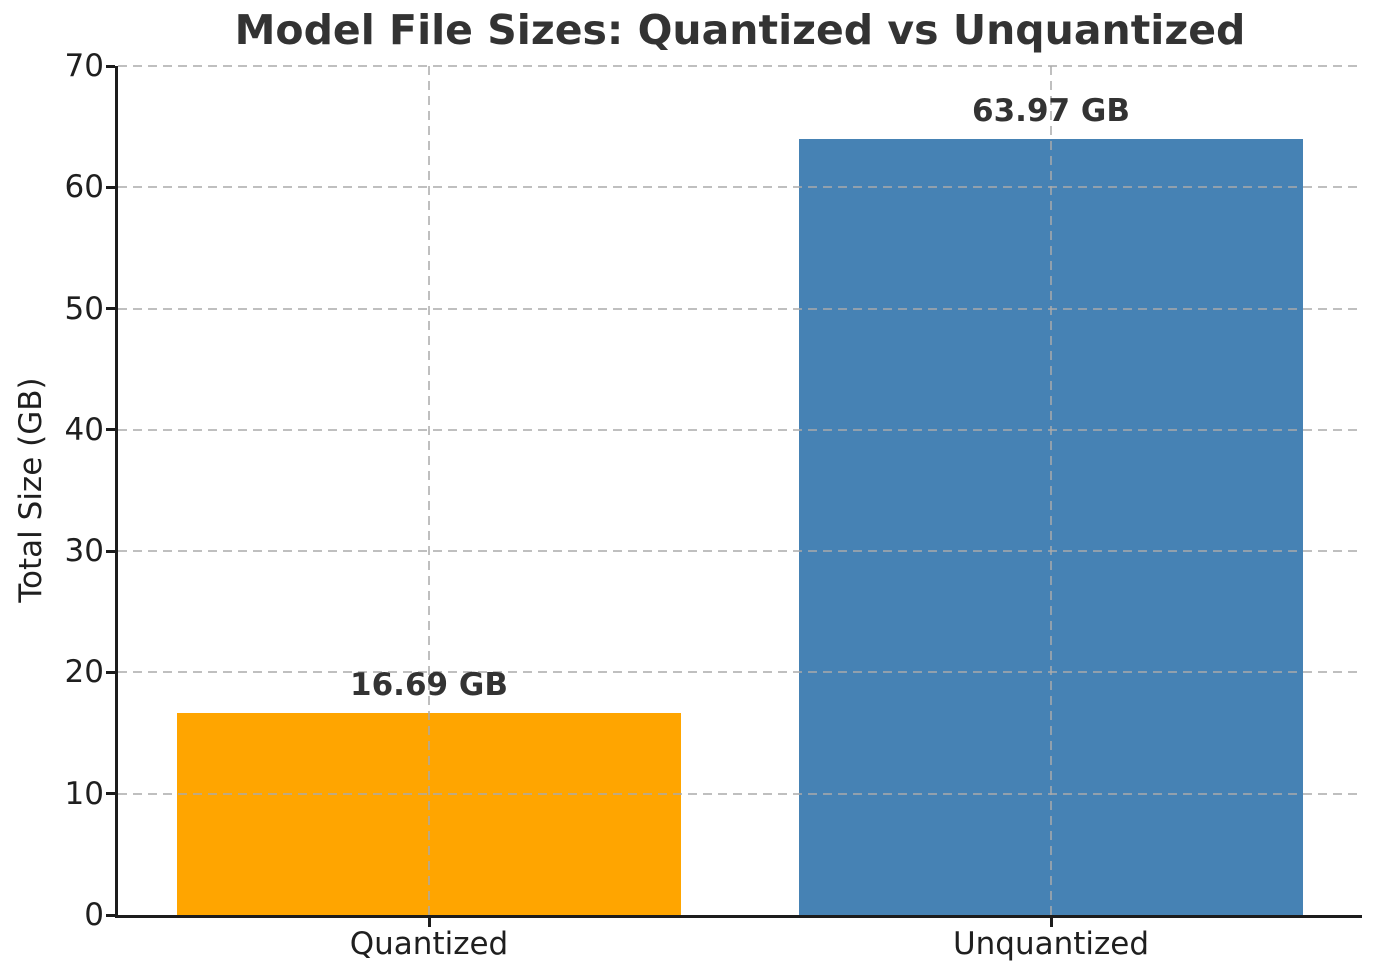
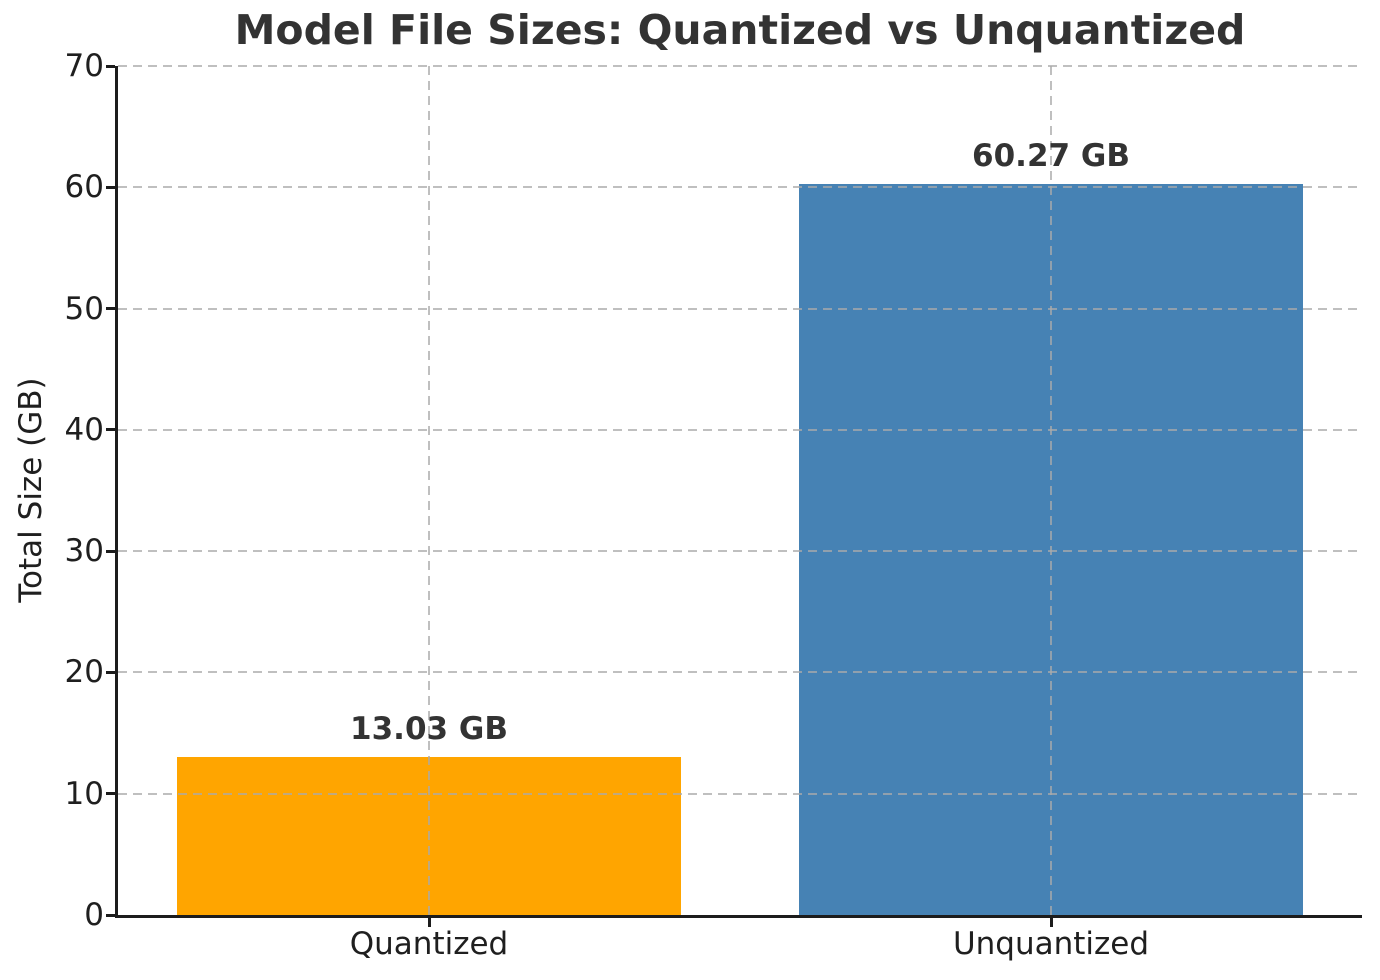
Quantized: 16.69 -> 13.03
Unquantized: 63.97 -> 60.27
